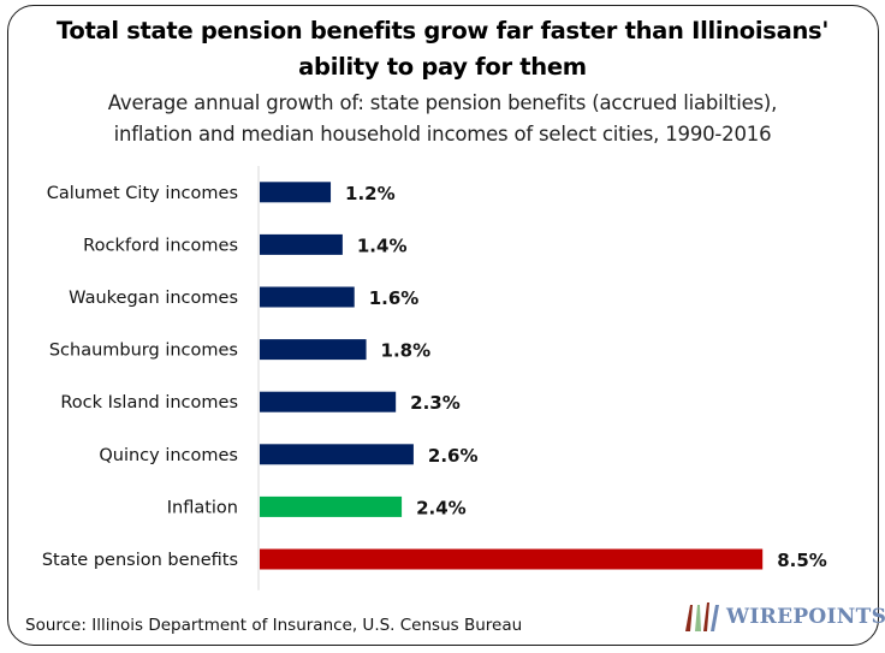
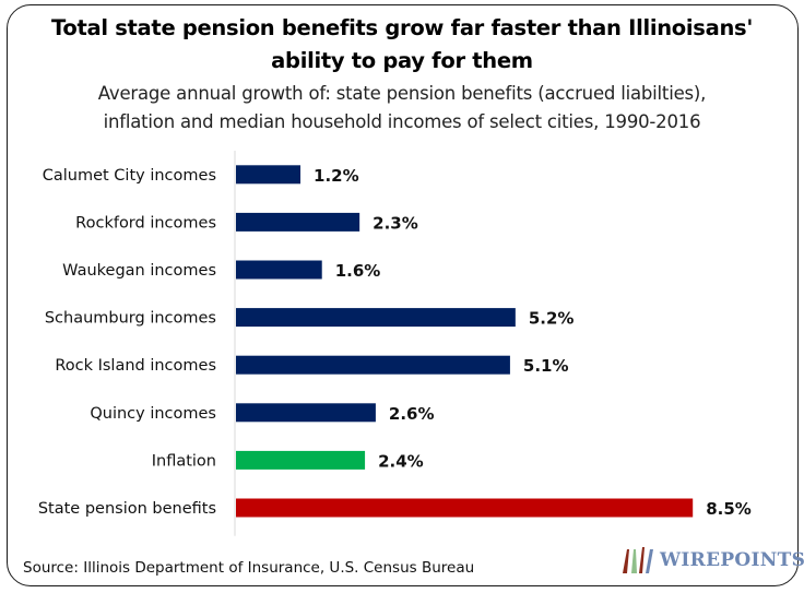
Rockford incomes: 1.4% -> 2.3%
Schaumburg incomes: 1.8% -> 5.2%
Rock Island incomes: 2.3% -> 5.1%
